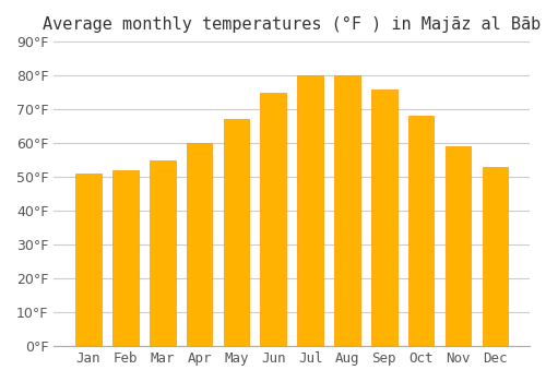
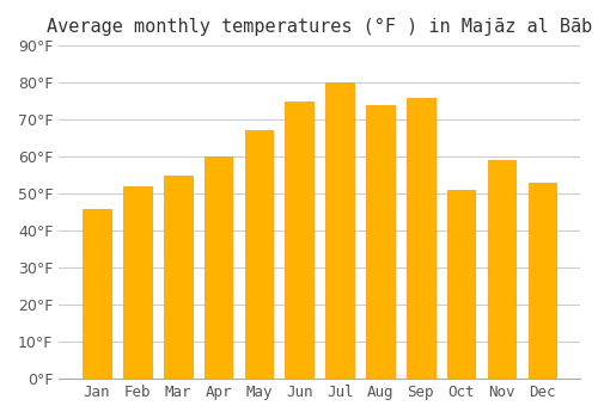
Jan: 51°F -> 46°F
Aug: 80°F -> 74°F
Oct: 68°F -> 51°F
